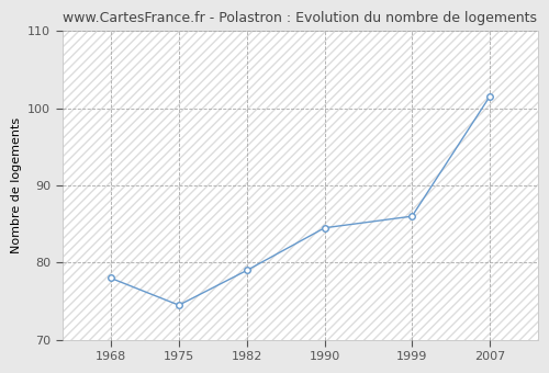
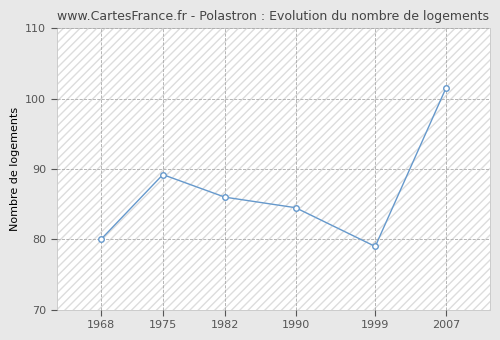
1968: 78.0 -> 80.0
1975: 74.5 -> 89.2
1982: 79.0 -> 86.0
1999: 86.0 -> 79.0
